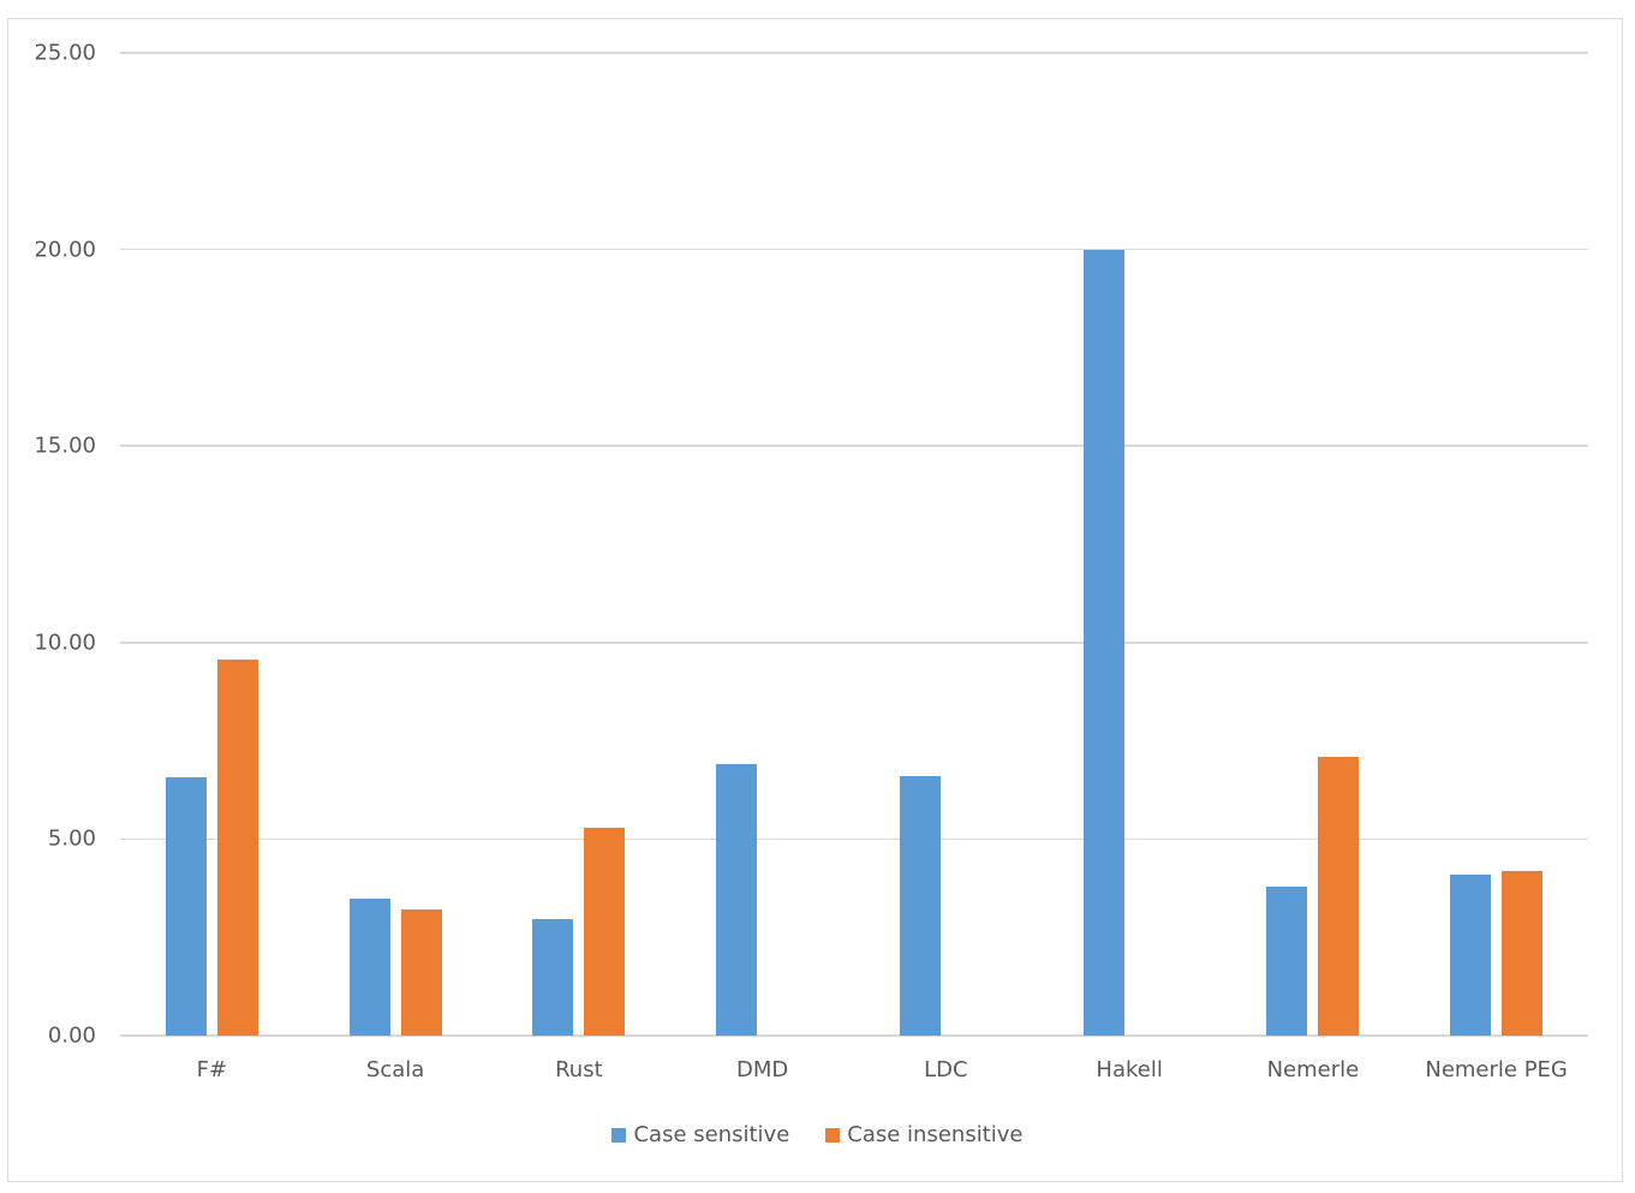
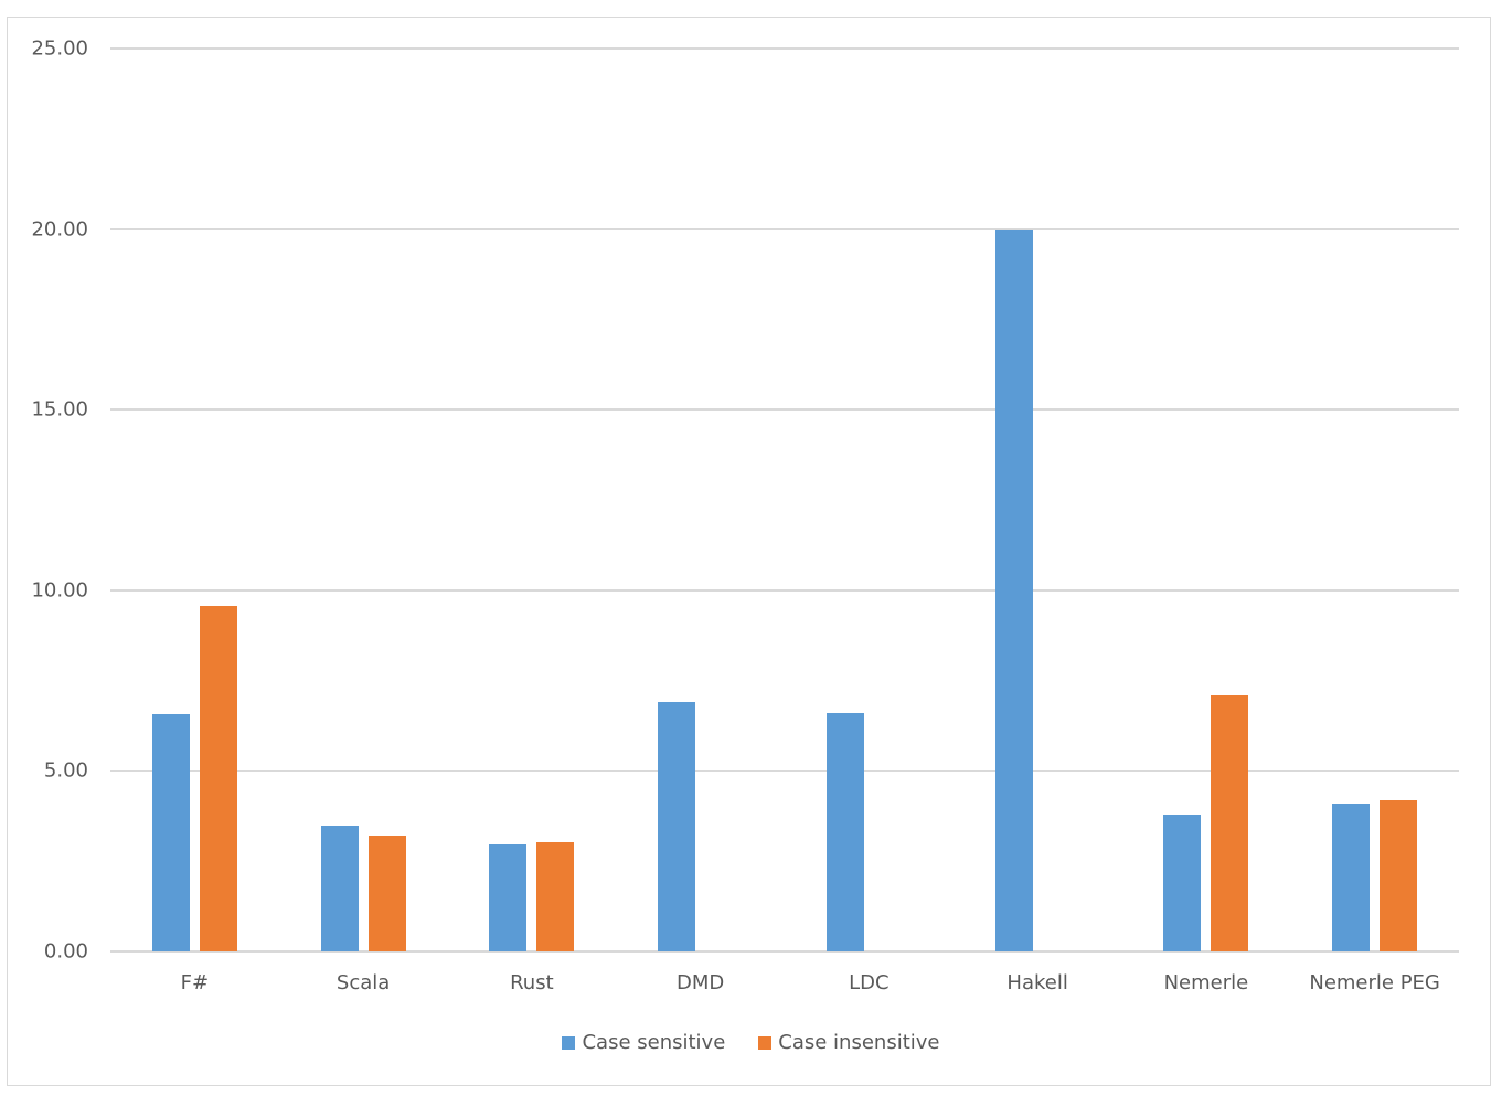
Case insensitive/Rust: 5.3 -> 3.0
